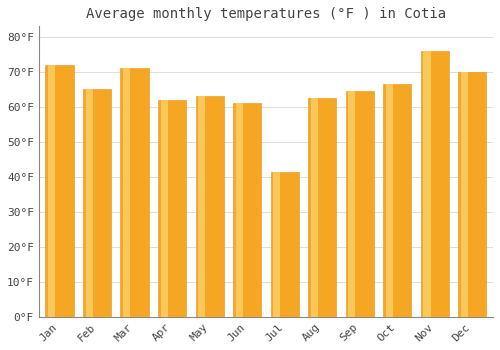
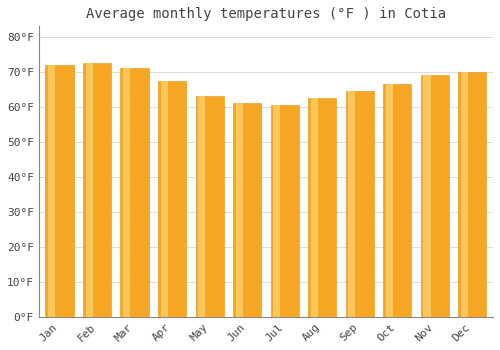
Feb: 65.0°F -> 72.5°F
Apr: 62.0°F -> 67.5°F
Jul: 41.5°F -> 60.5°F
Nov: 76.0°F -> 69.0°F
